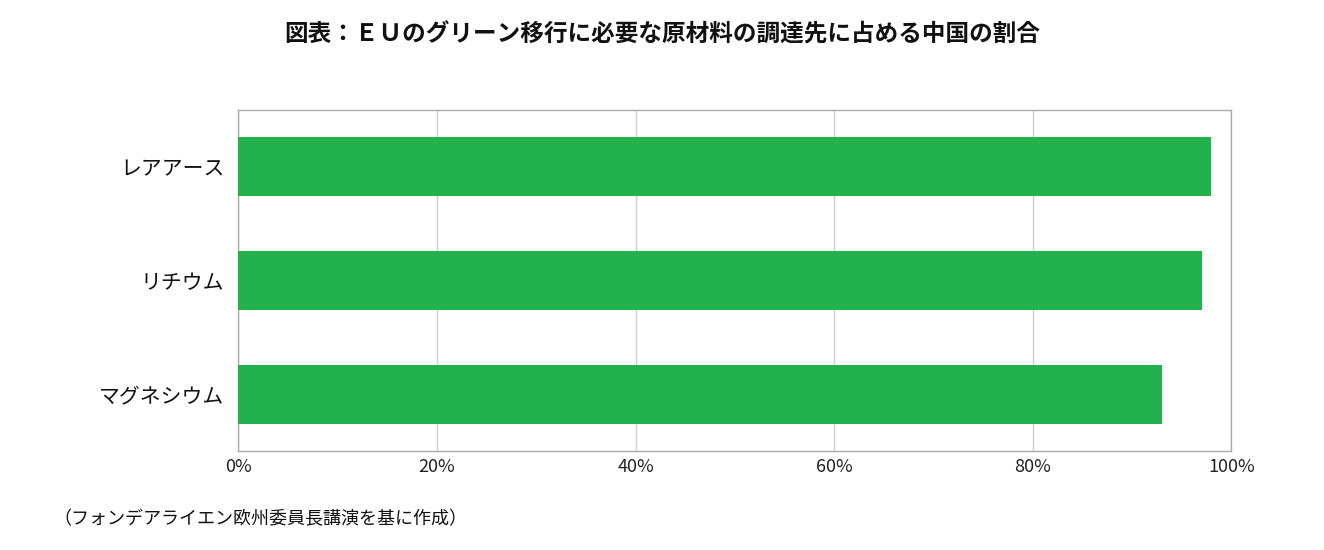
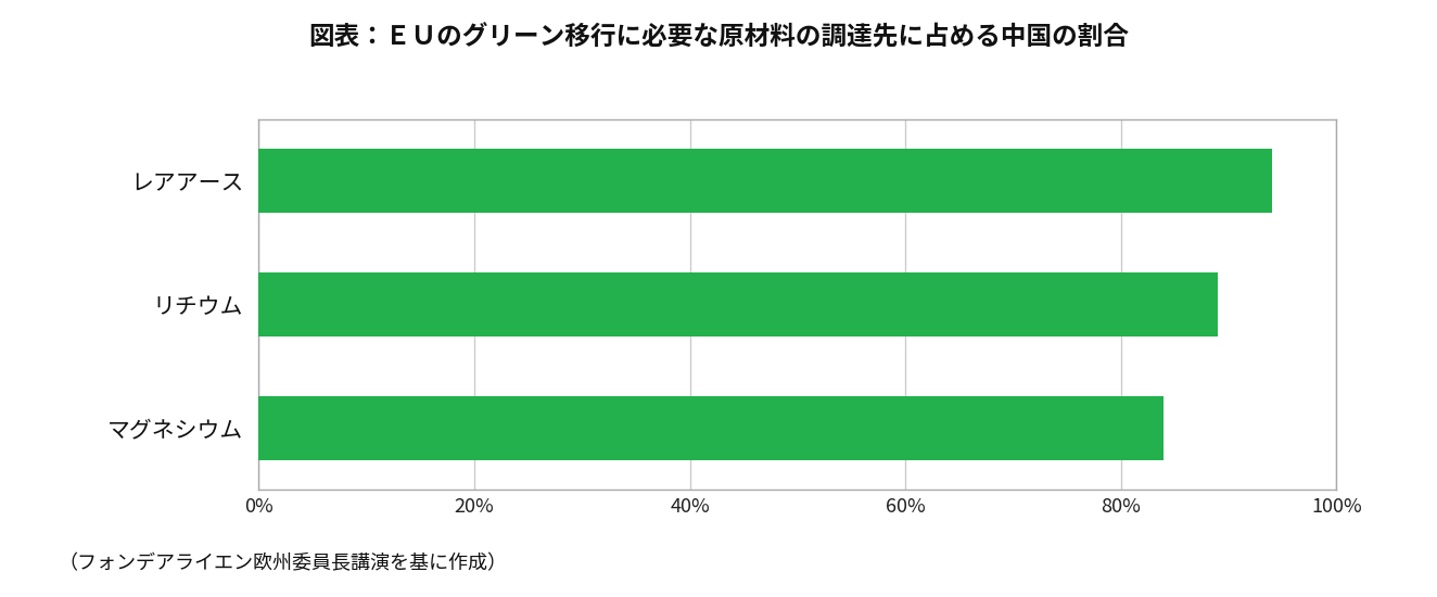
レアアース: 98% -> 94%
リチウム: 97% -> 89%
マグネシウム: 93% -> 84%
